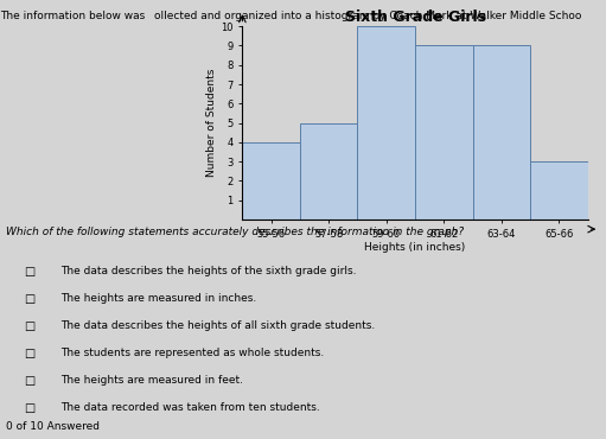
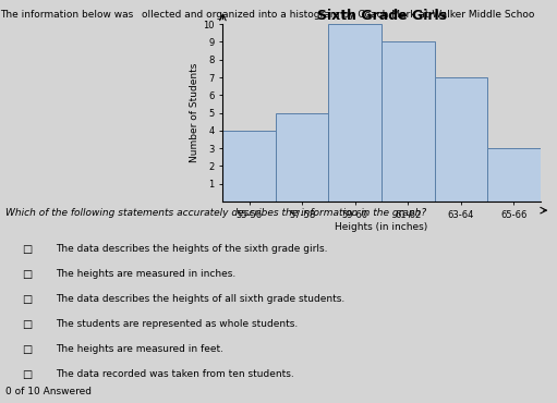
63-64: 9 -> 7
